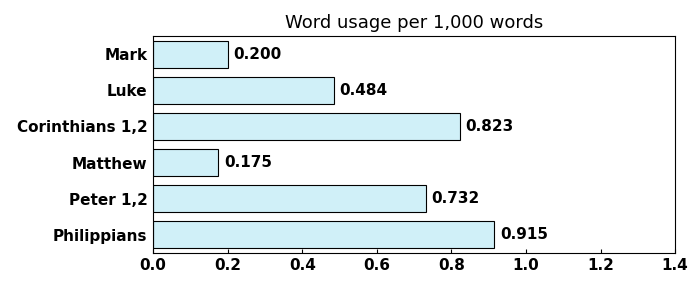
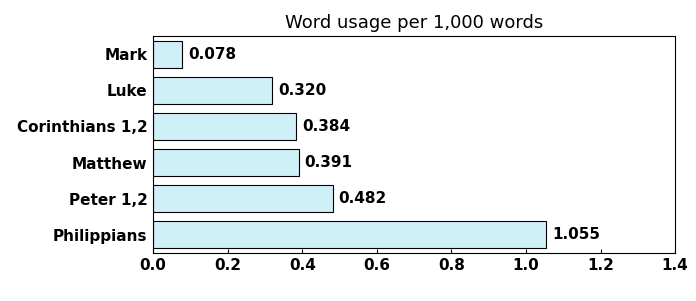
Mark: 0.200 -> 0.078
Luke: 0.484 -> 0.320
Corinthians 1,2: 0.823 -> 0.384
Matthew: 0.175 -> 0.391
Peter 1,2: 0.732 -> 0.482
Philippians: 0.915 -> 1.055
